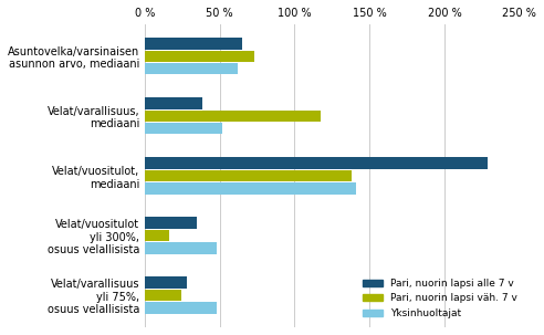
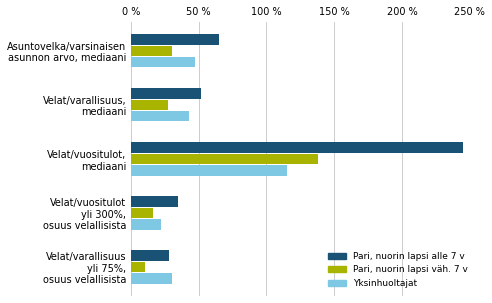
Pari, nuorin lapsi väh. 7 v/Asuntovelka/varsinaisen asunnon arvo, mediaani: 73 % -> 30 %
Yksinhuoltajat/Asuntovelka/varsinaisen asunnon arvo, mediaani: 62 % -> 47 %
Pari, nuorin lapsi alle 7 v/Velat/varallisuus, mediaani: 38 % -> 52 %
Pari, nuorin lapsi väh. 7 v/Velat/varallisuus, mediaani: 117 % -> 27 %
Yksinhuoltajat/Velat/varallisuus, mediaani: 52 % -> 43 %
Pari, nuorin lapsi alle 7 v/Velat/vuositulot, mediaani: 229 % -> 245 %
Yksinhuoltajat/Velat/vuositulot, mediaani: 141 % -> 115 %
Yksinhuoltajat/Velat/vuositulot yli 300%, osuus velallisista: 48 % -> 22 %
Pari, nuorin lapsi väh. 7 v/Velat/varallisuus yli 75%, osuus velallisista: 24 % -> 10 %
Yksinhuoltajat/Velat/varallisuus yli 75%, osuus velallisista: 48 % -> 30 %
